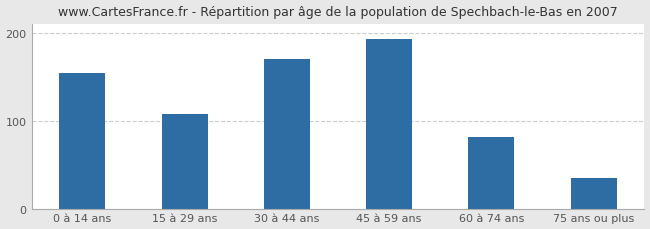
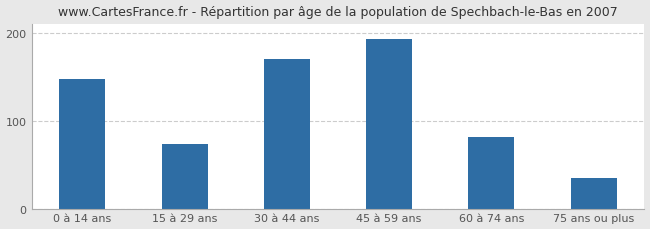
0 à 14 ans: 155 -> 148
15 à 29 ans: 108 -> 74
